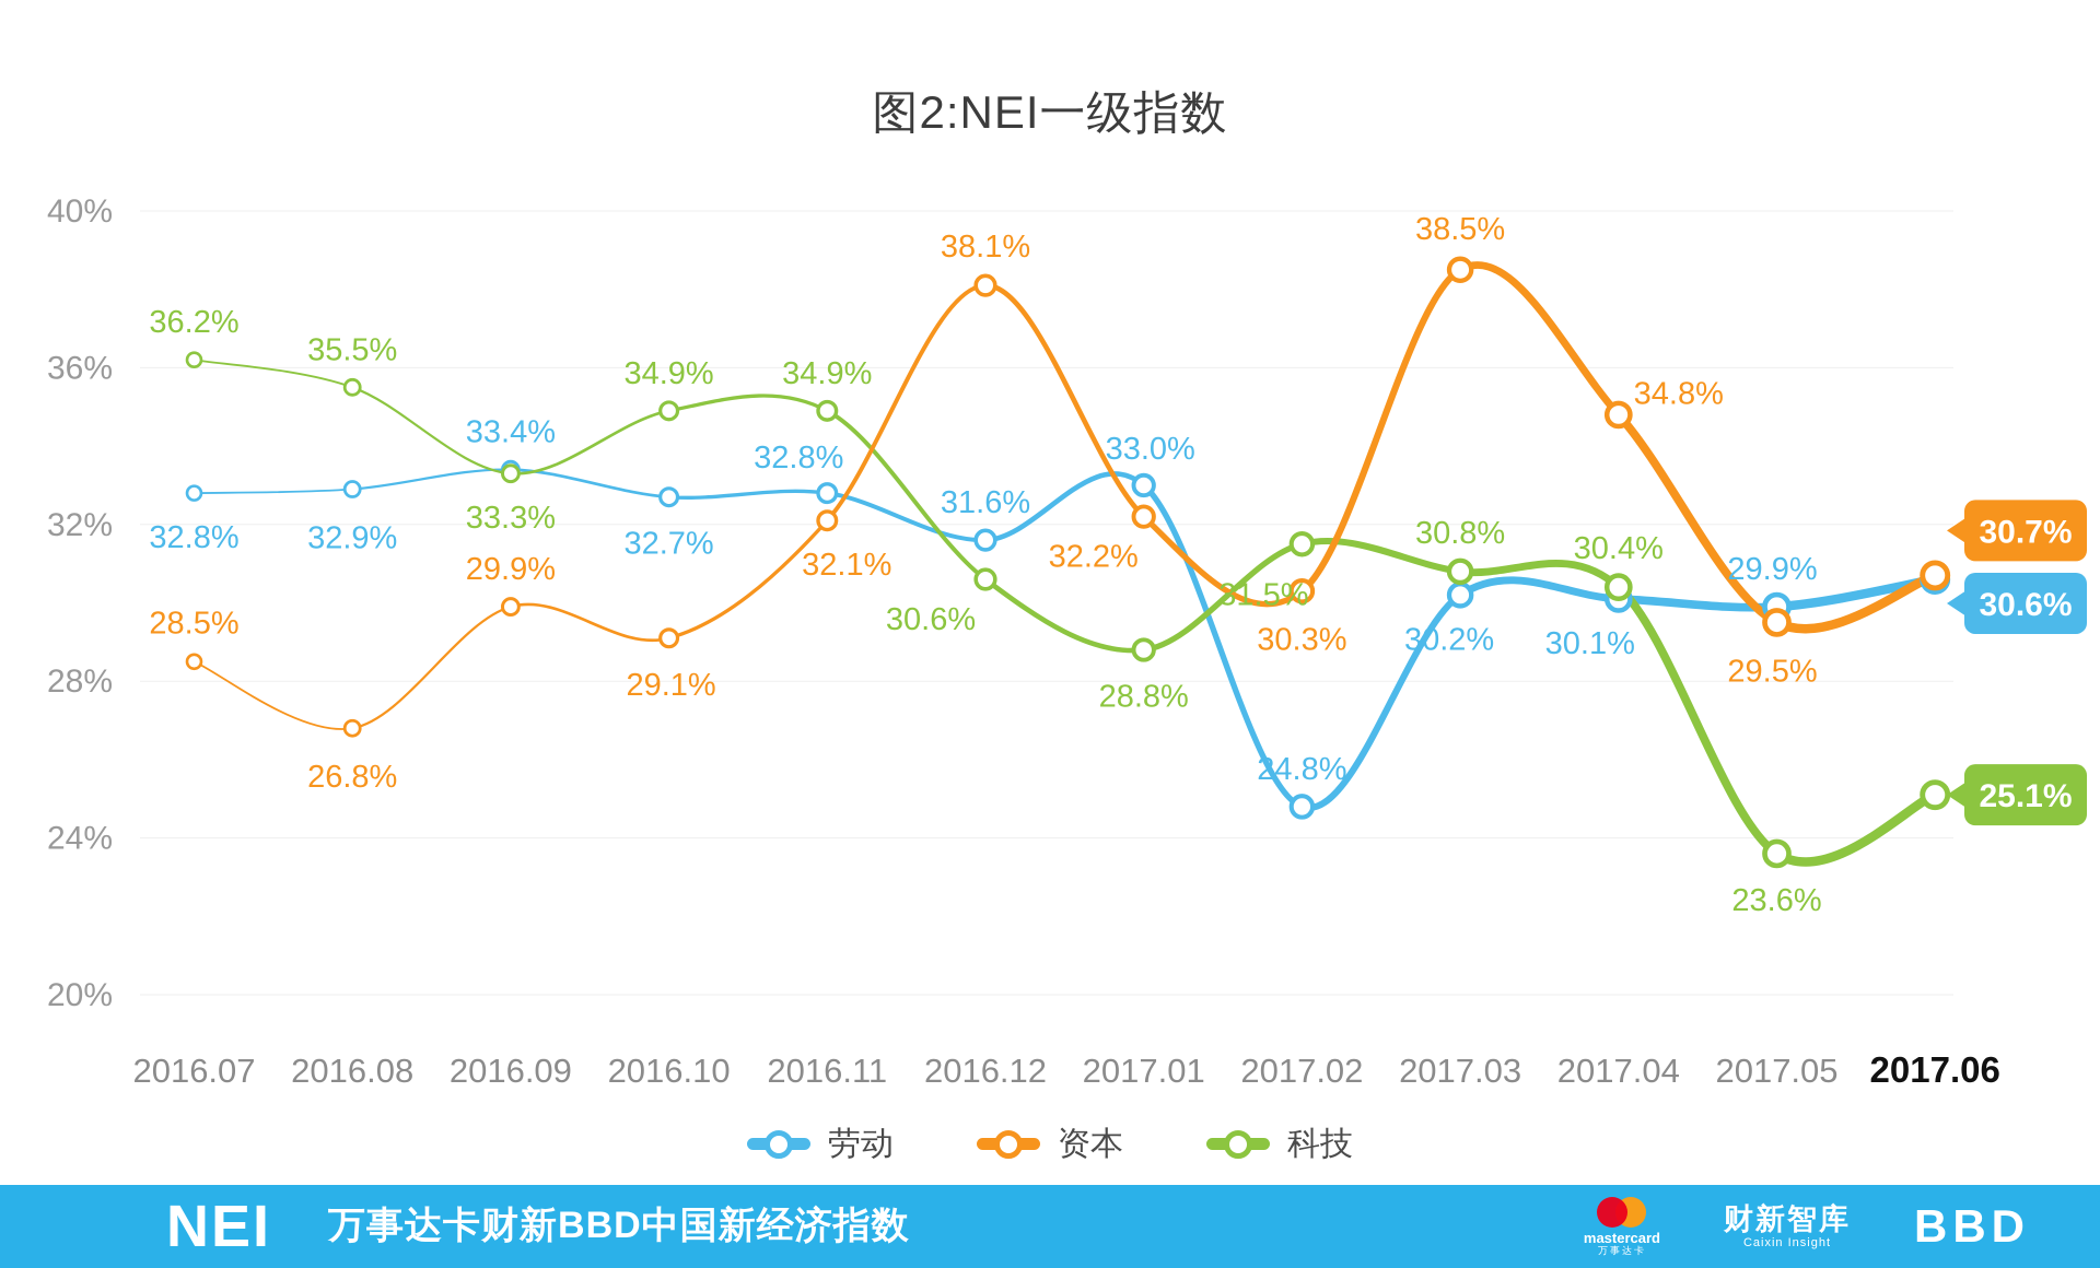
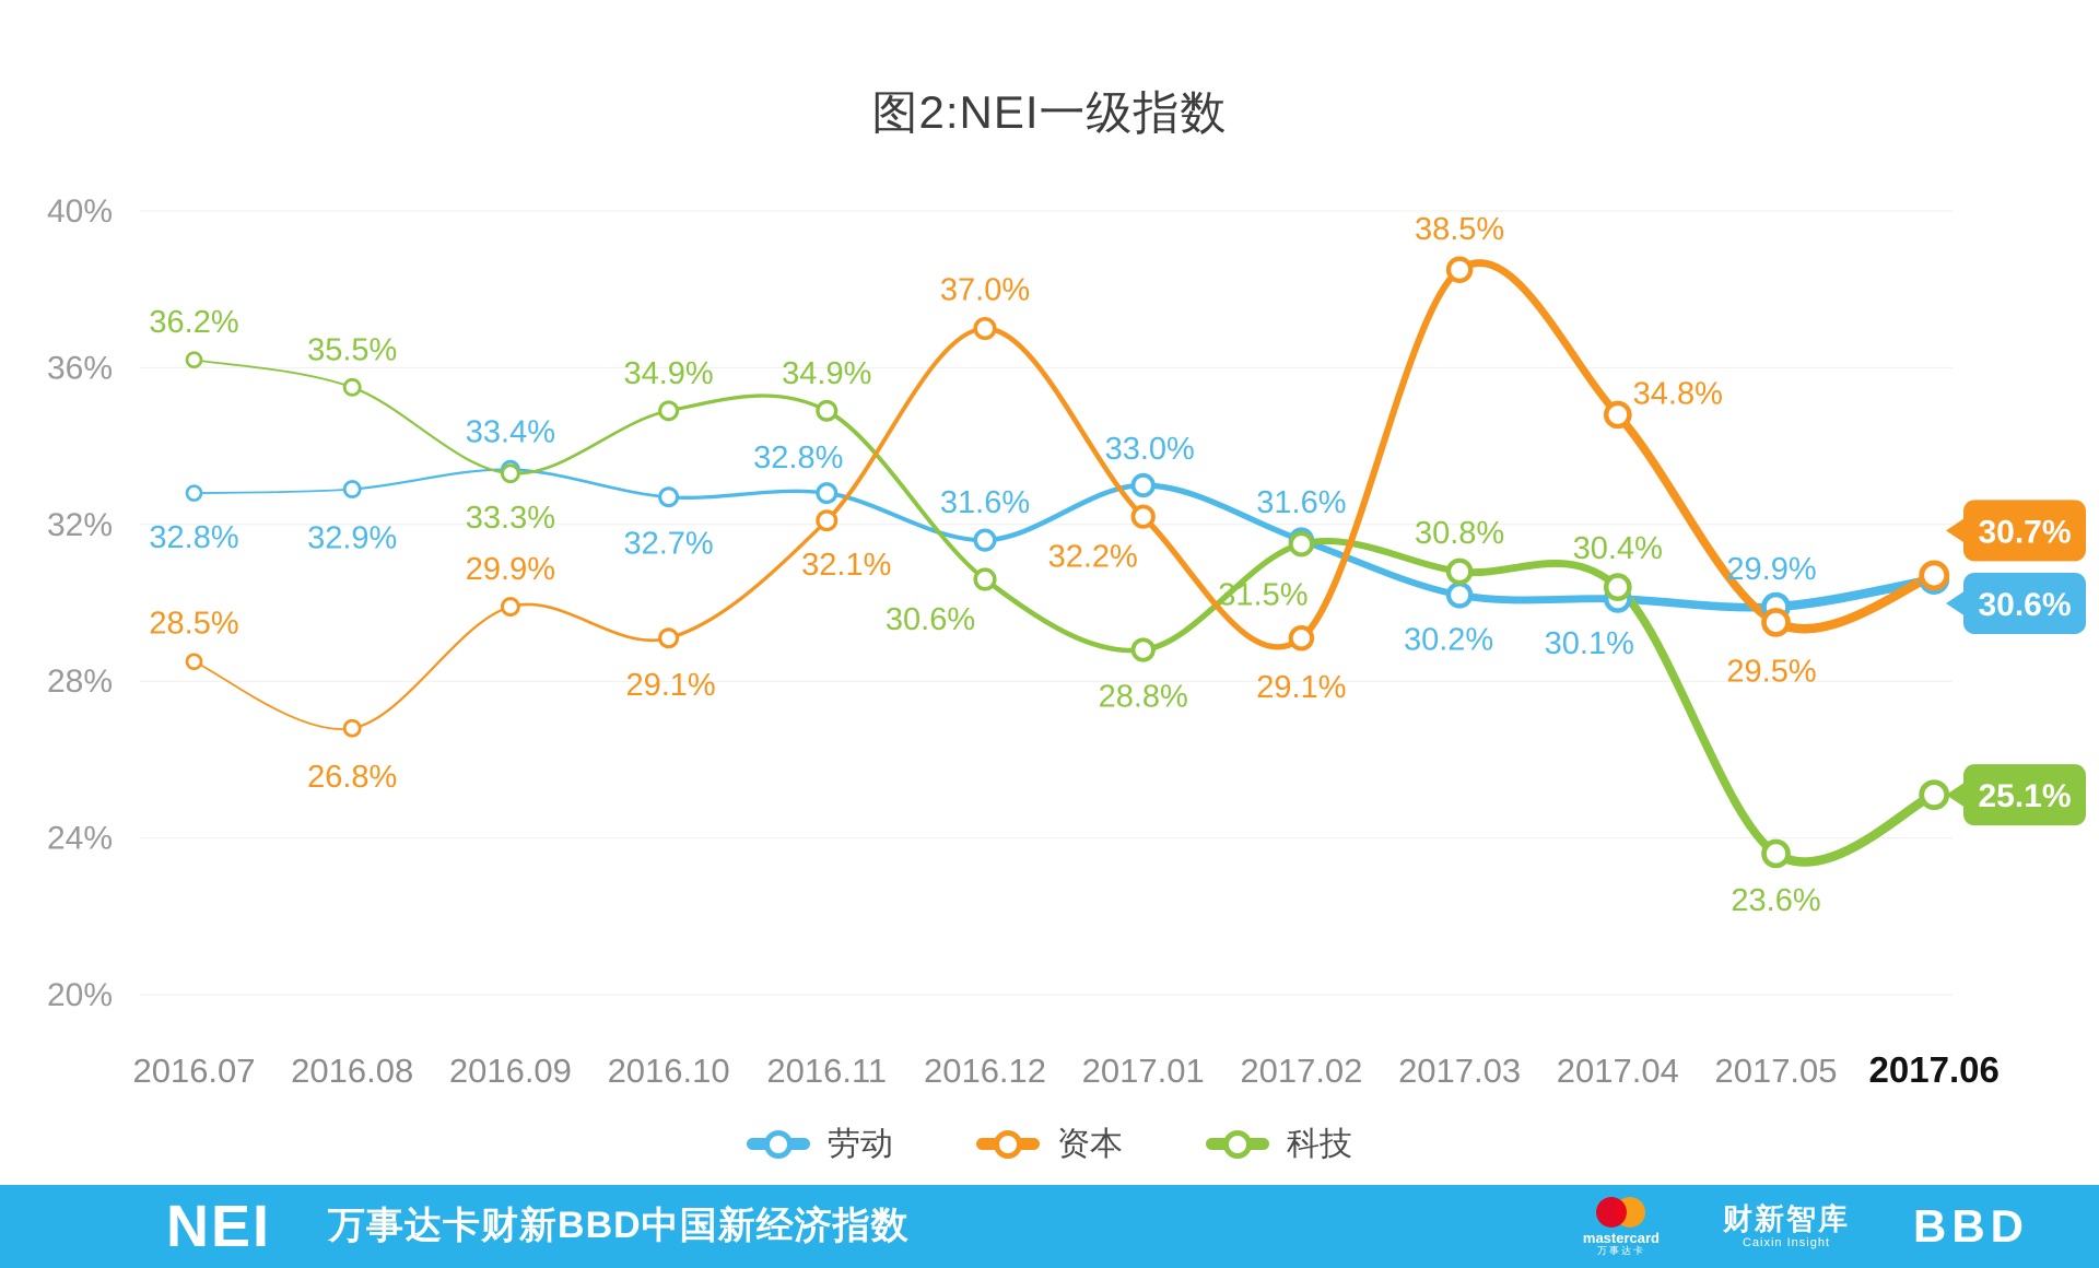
资本/2016.12: 38.1% -> 37.0%
劳动/2017.02: 24.8% -> 31.6%
资本/2017.02: 30.3% -> 29.1%
